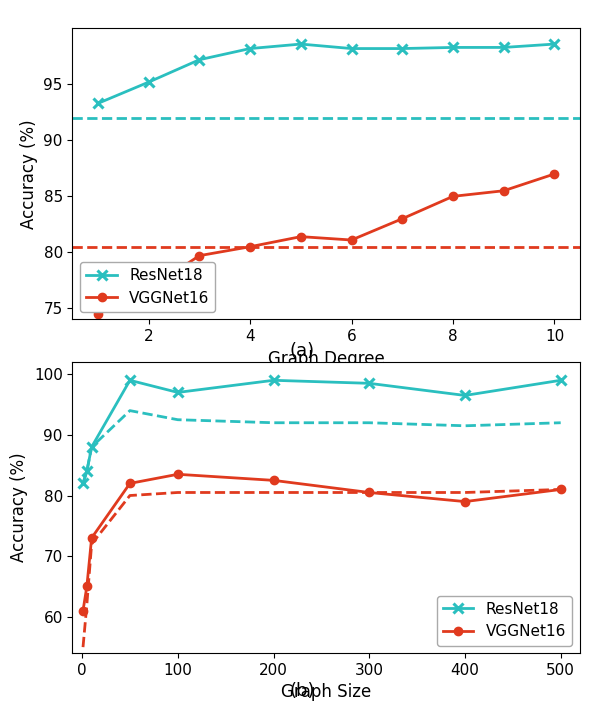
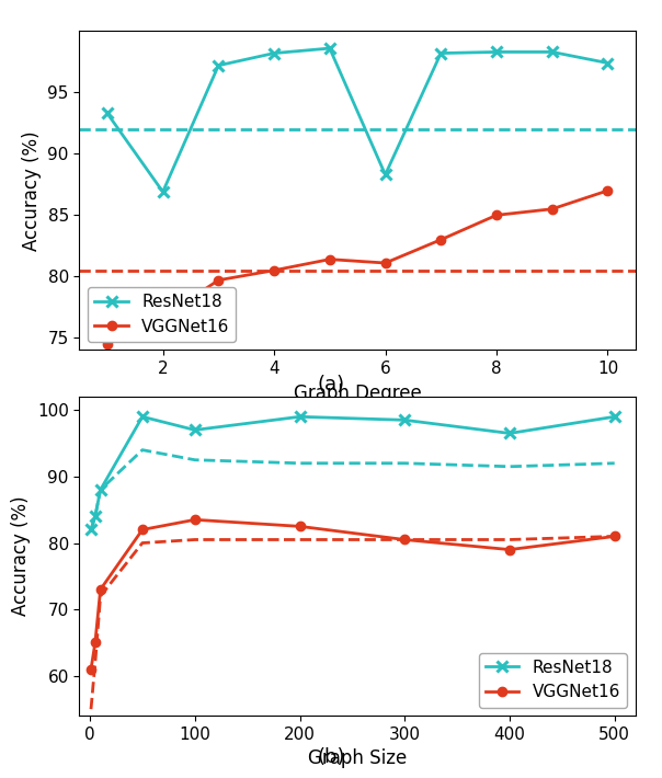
ResNet18/2: 95.2 -> 86.9
ResNet18/6: 98.2 -> 88.3
ResNet18/10: 98.6 -> 97.4
